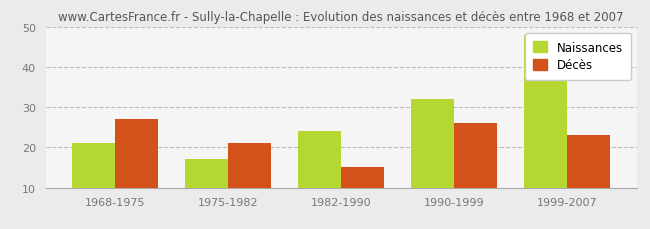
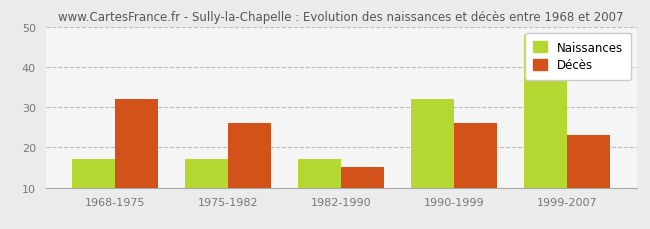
Naissances/1968-1975: 21 -> 17
Décès/1968-1975: 27 -> 32
Décès/1975-1982: 21 -> 26
Naissances/1982-1990: 24 -> 17
